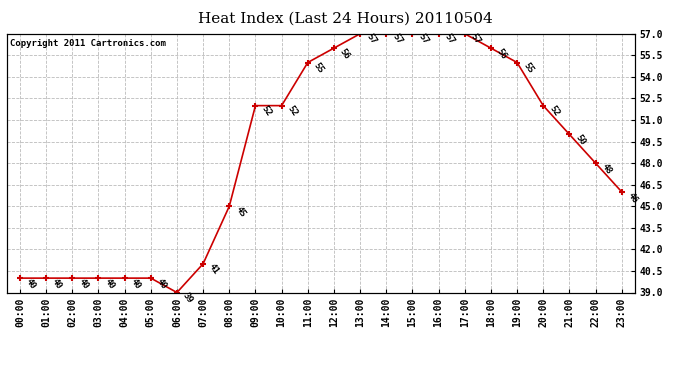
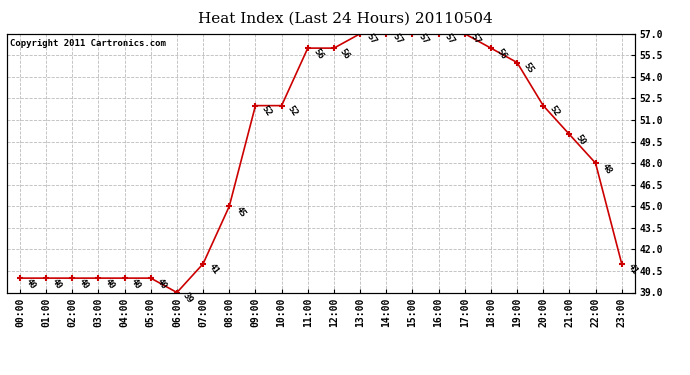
11:00: 55 -> 56
23:00: 46 -> 41
